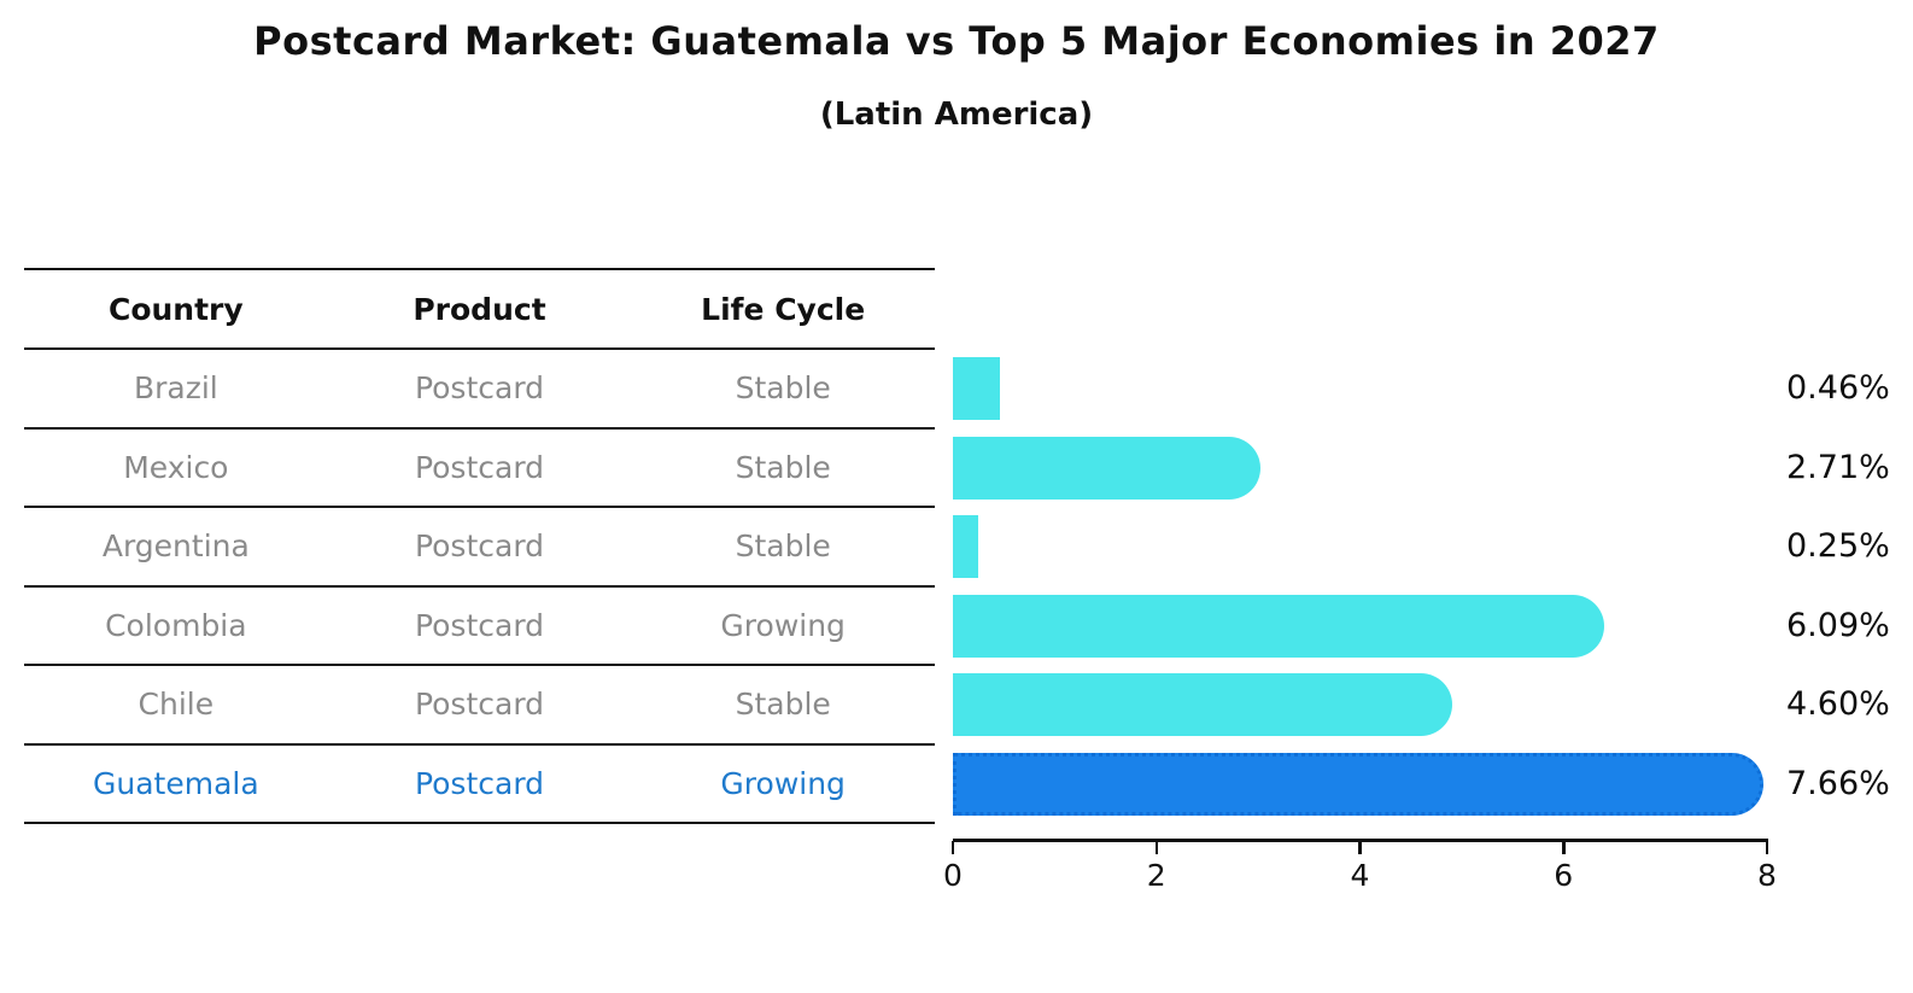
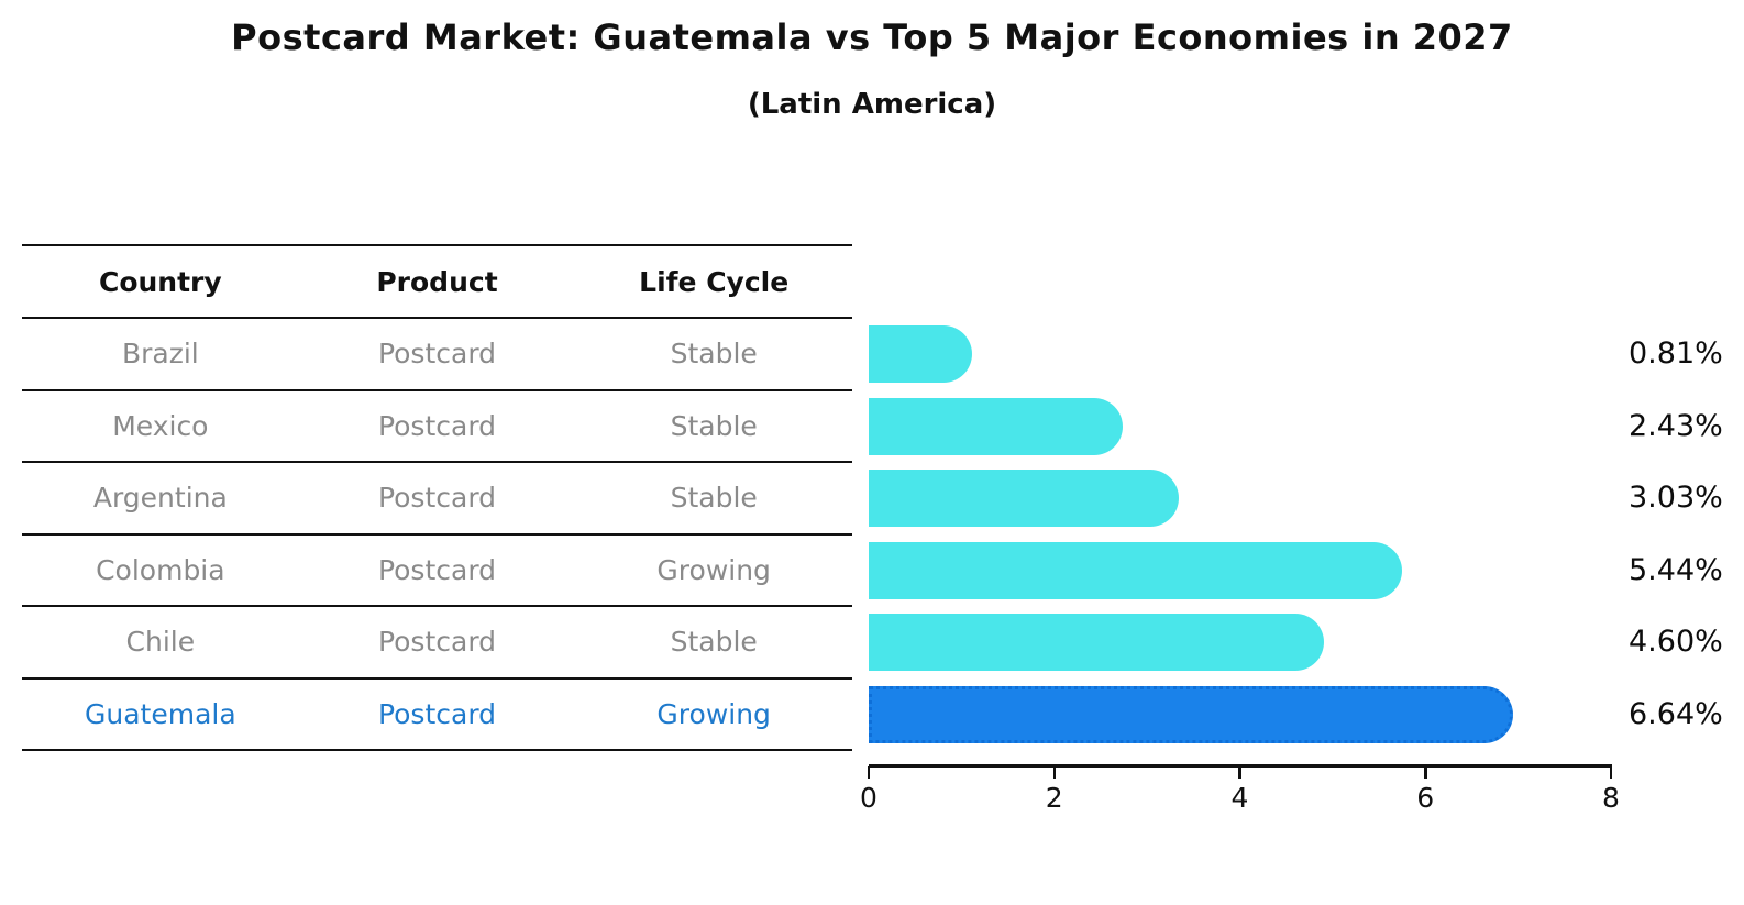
Brazil: 0.46% -> 0.81%
Mexico: 2.71% -> 2.43%
Argentina: 0.25% -> 3.03%
Colombia: 6.09% -> 5.44%
Guatemala: 7.66% -> 6.64%
